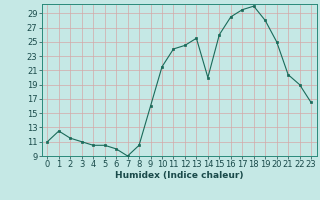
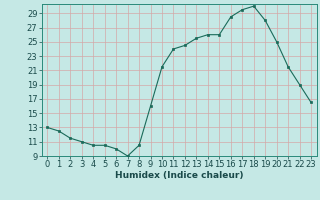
0: 11.0 -> 13.0
14: 20.0 -> 26.0
21: 20.4 -> 21.5
